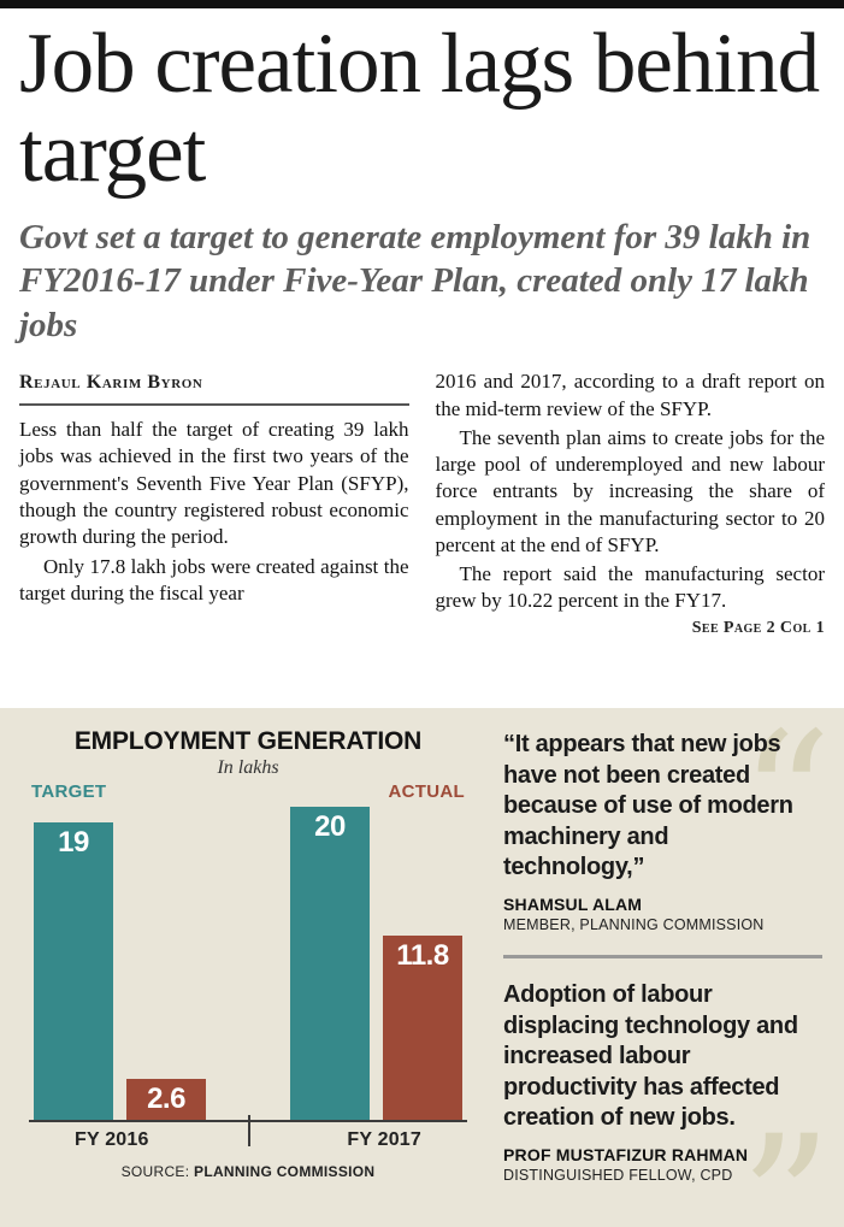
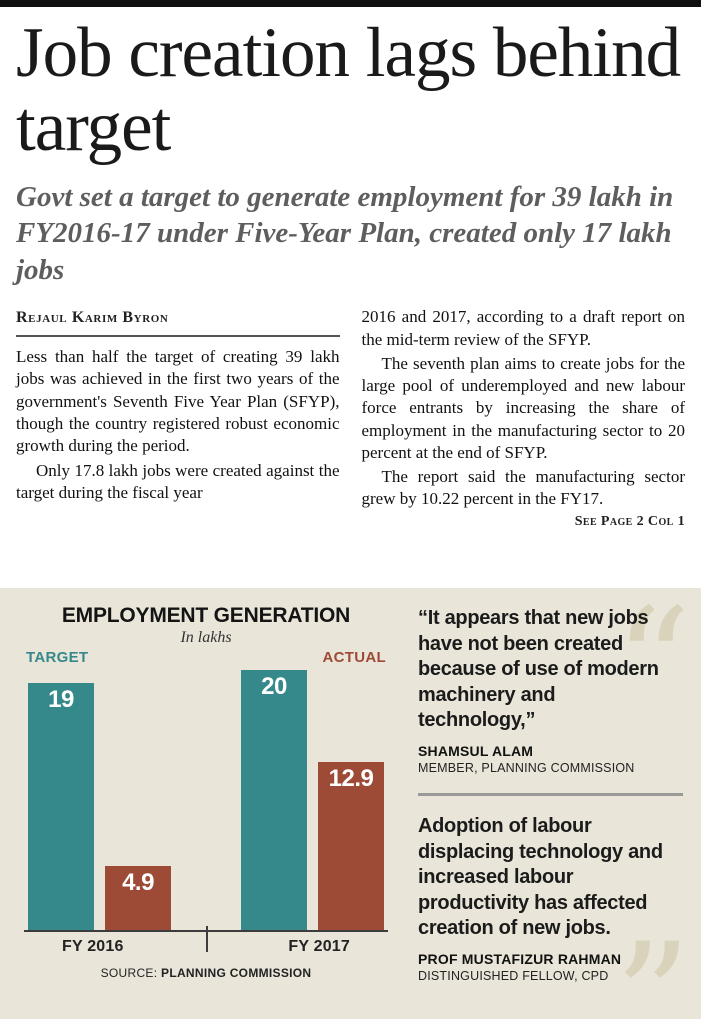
ACTUAL/FY 2016: 2.6 -> 4.9
ACTUAL/FY 2017: 11.8 -> 12.9
